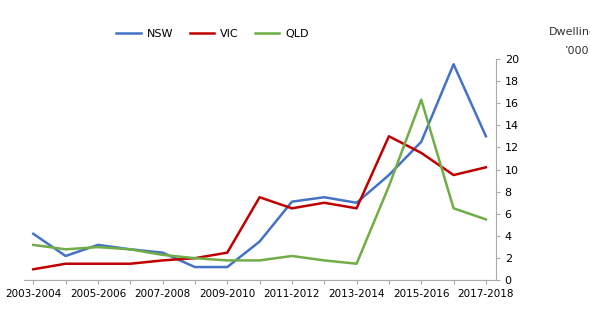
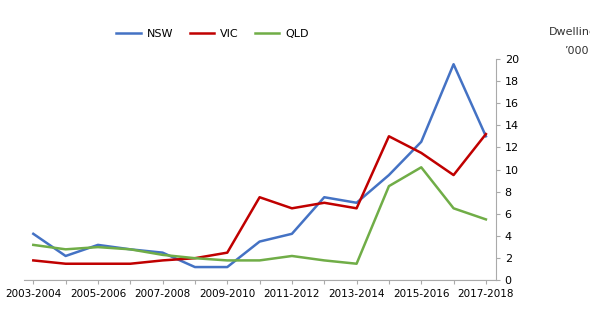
VIC/2003-2004: 1.0 -> 1.8
NSW/2011-2012: 7.1 -> 4.2
QLD/2015-2016: 16.3 -> 10.2
VIC/2017-2018: 10.2 -> 13.2
